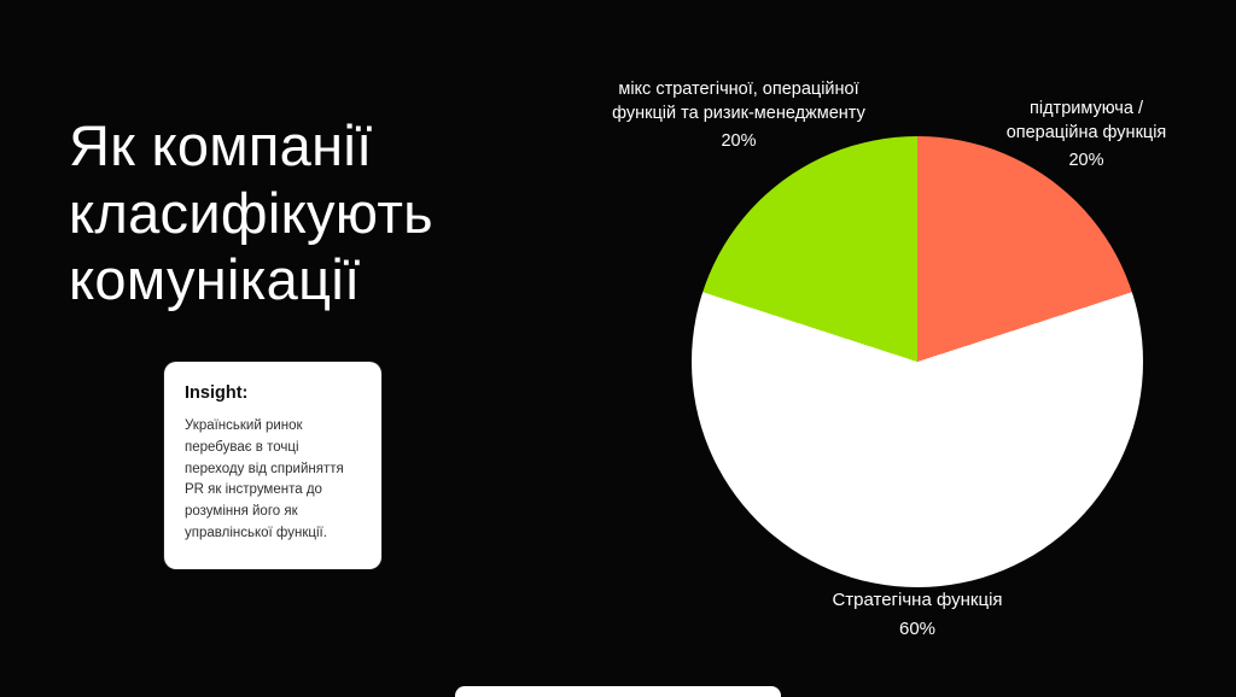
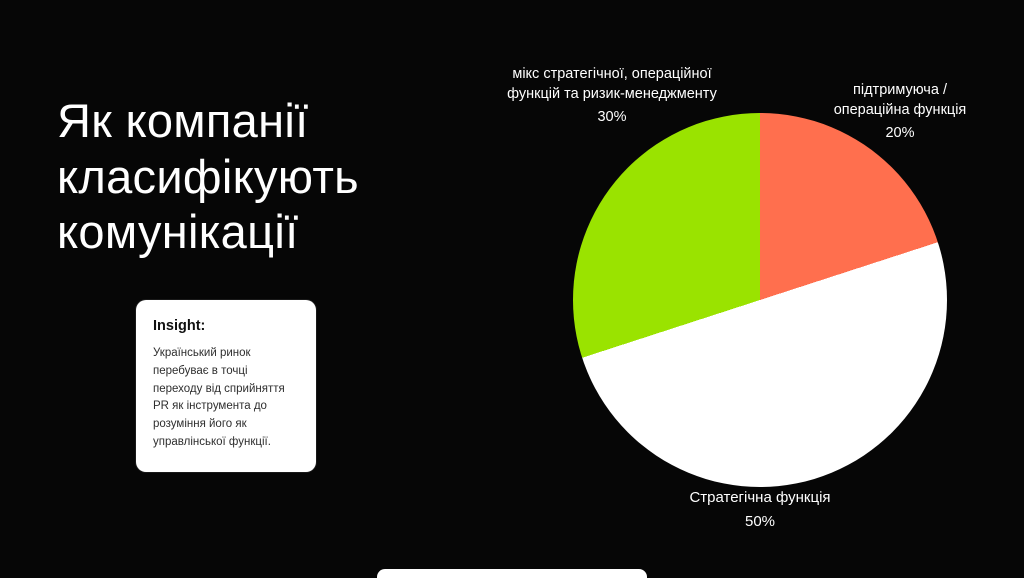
Стратегічна функція: 60% -> 50%
мікс стратегічної, операційної функцій та ризик-менеджменту: 20% -> 30%
